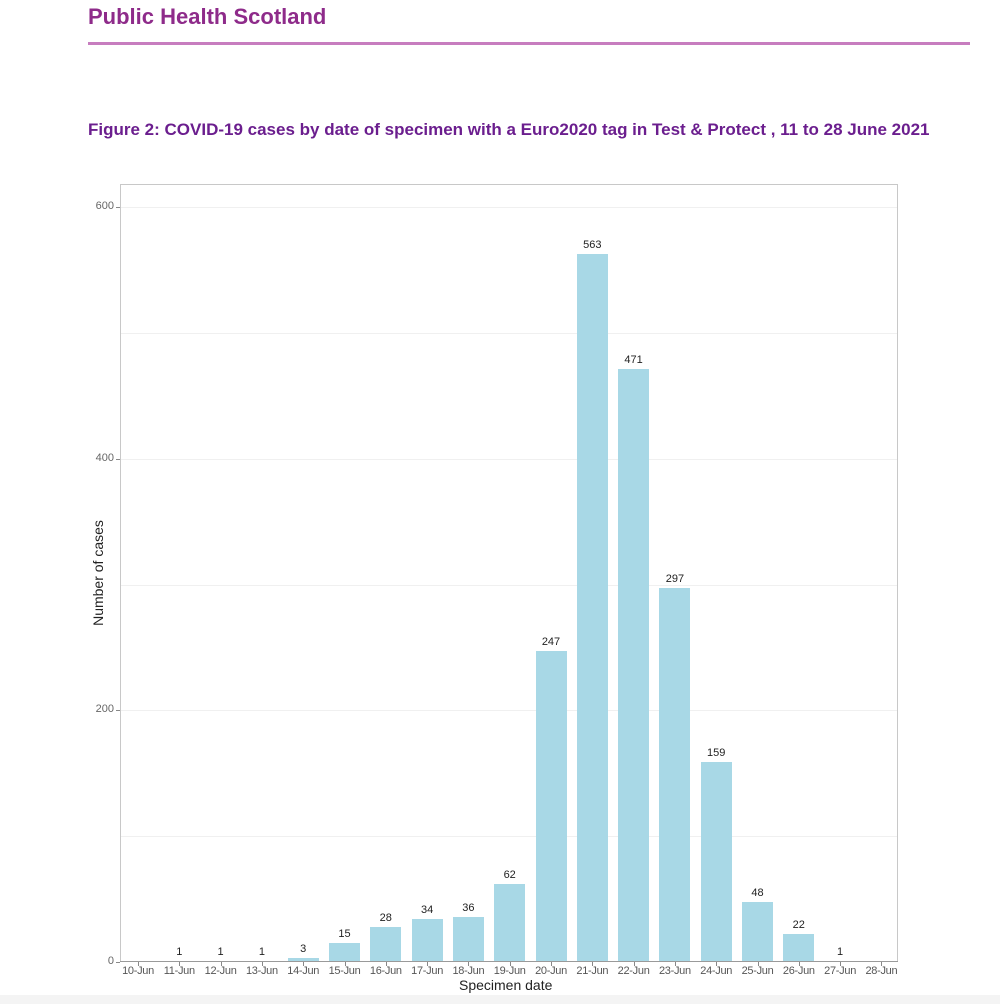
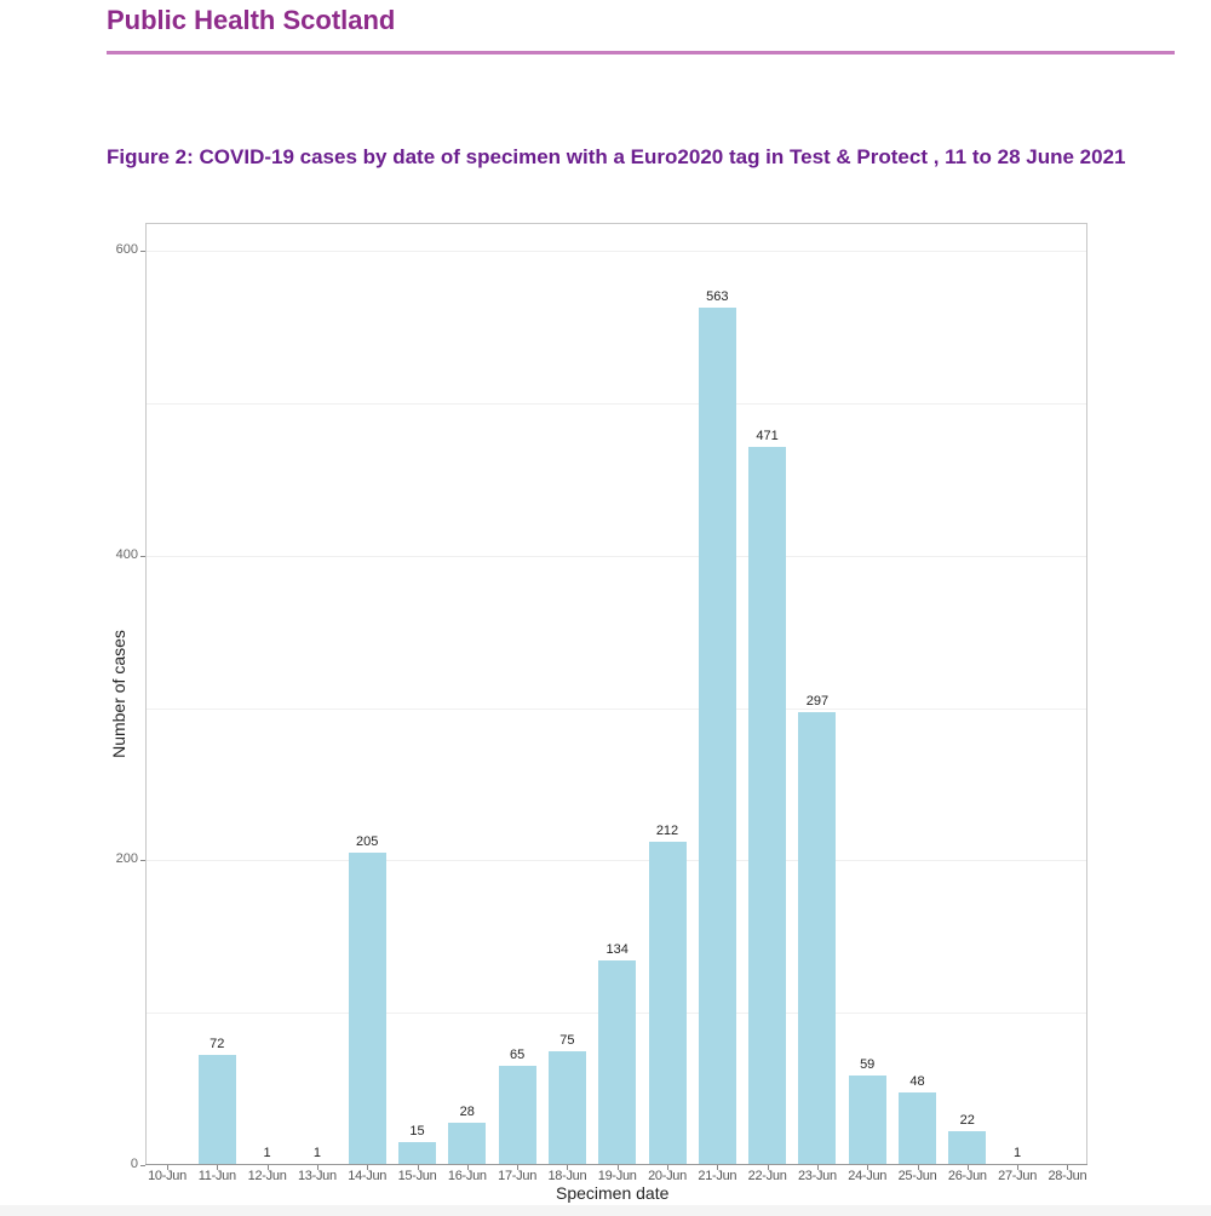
11-Jun: 1 -> 72
14-Jun: 3 -> 205
17-Jun: 34 -> 65
18-Jun: 36 -> 75
19-Jun: 62 -> 134
20-Jun: 247 -> 212
24-Jun: 159 -> 59
